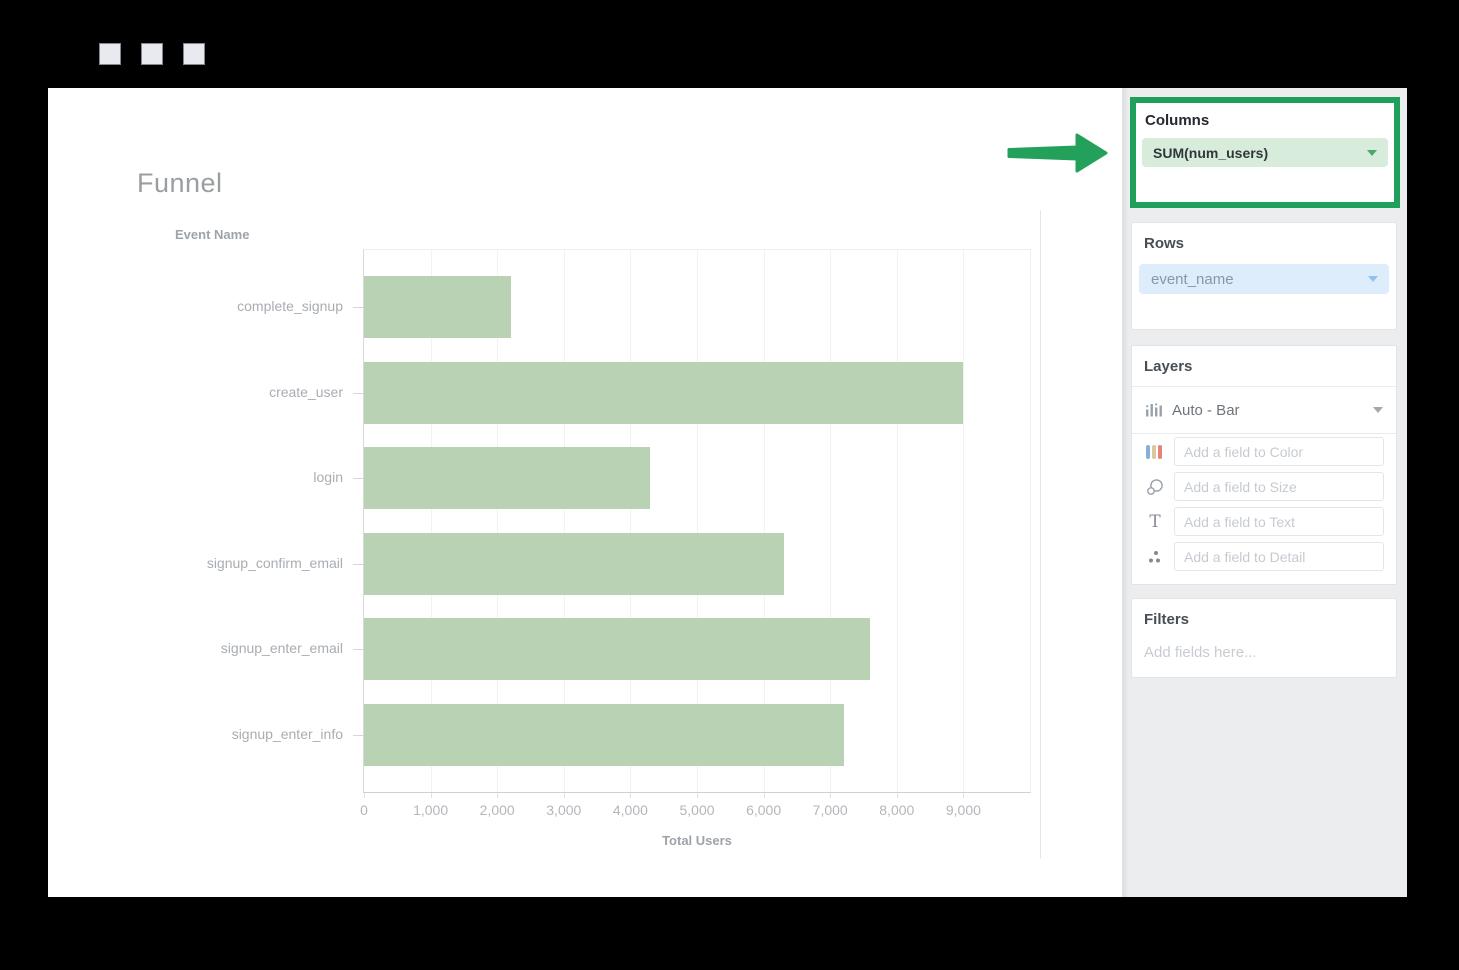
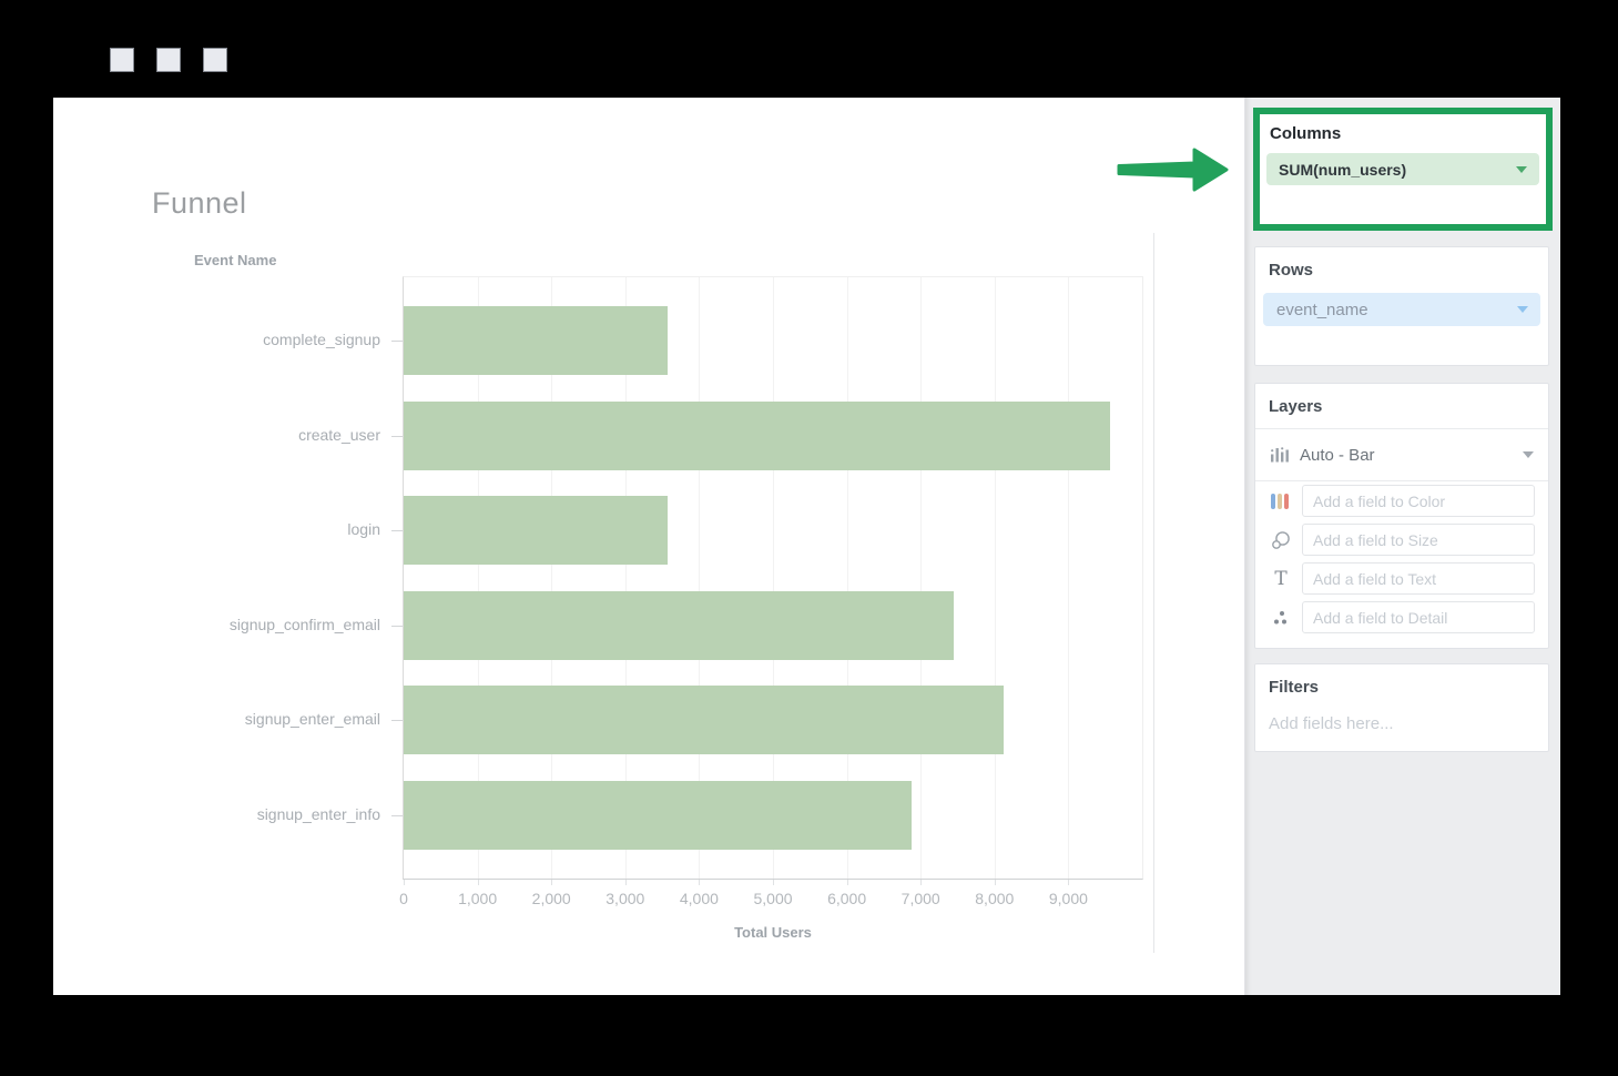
complete_signup: 2200 -> 3600
create_user: 9000 -> 9600
login: 4300 -> 3600
signup_confirm_email: 6300 -> 7400
signup_enter_email: 7600 -> 8100
signup_enter_info: 7200 -> 6900
